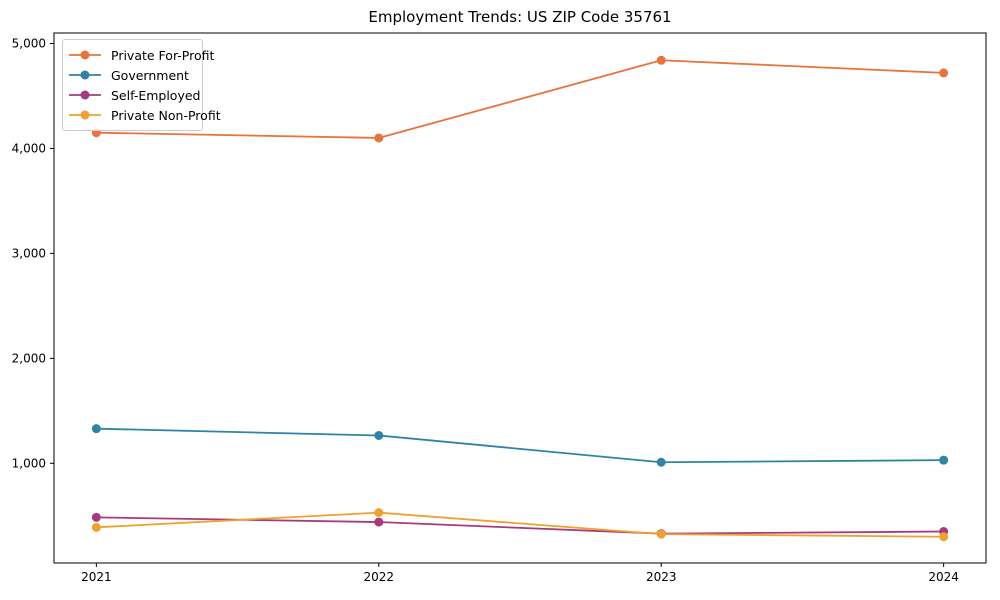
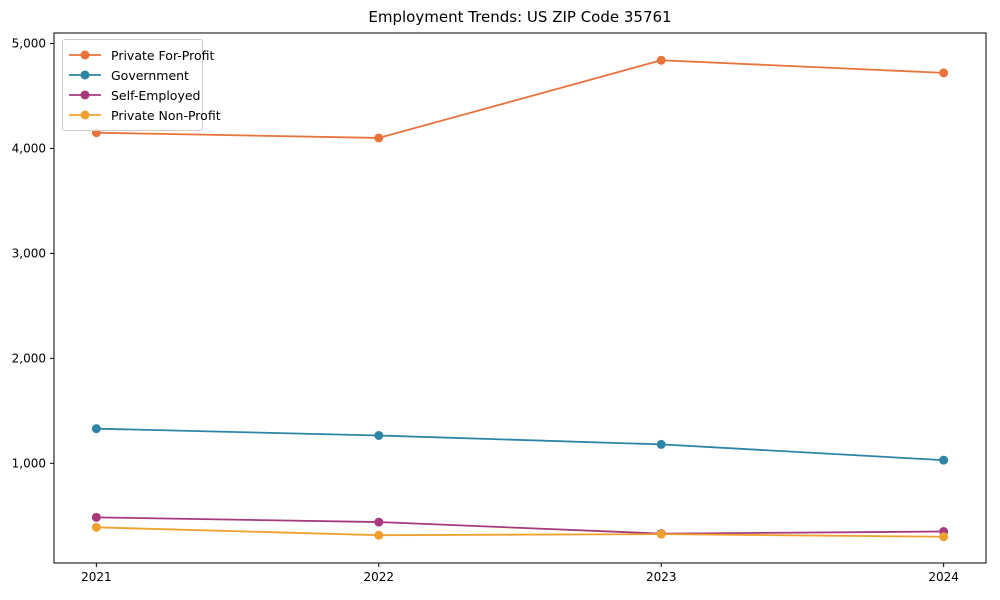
Private Non-Profit/2022: 530 -> 320
Government/2023: 1010 -> 1180
